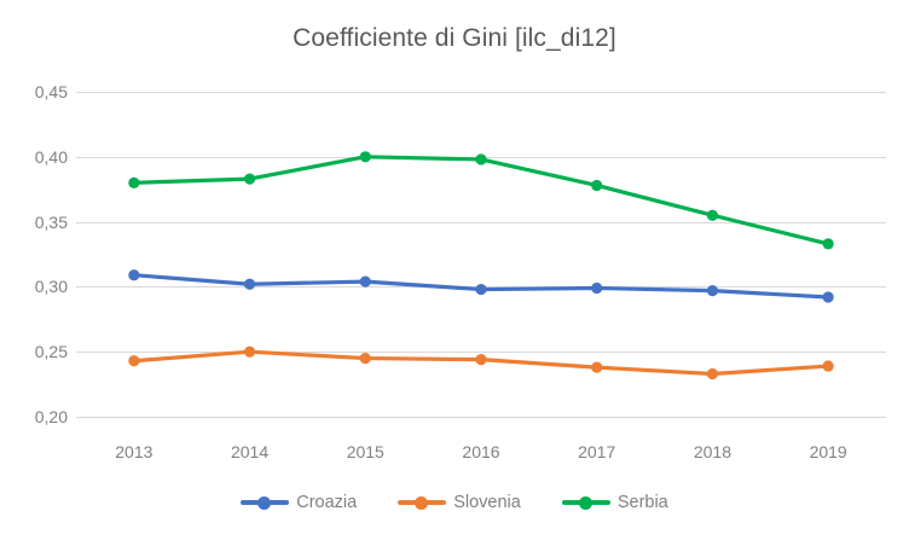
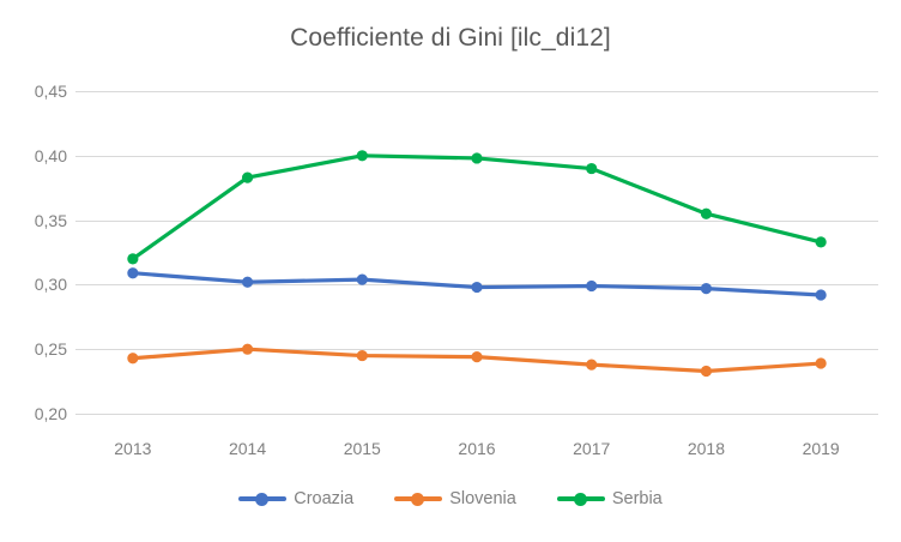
Serbia/2013: 0,38 -> 0,32
Serbia/2017: 0,38 -> 0,39
